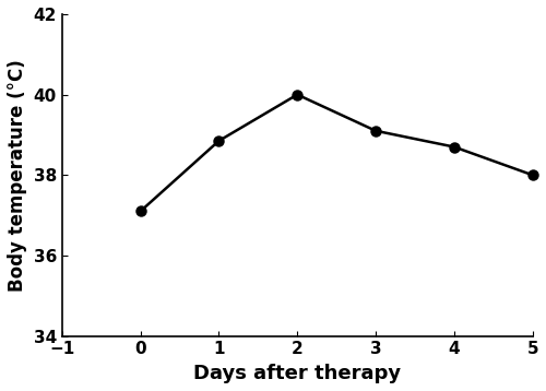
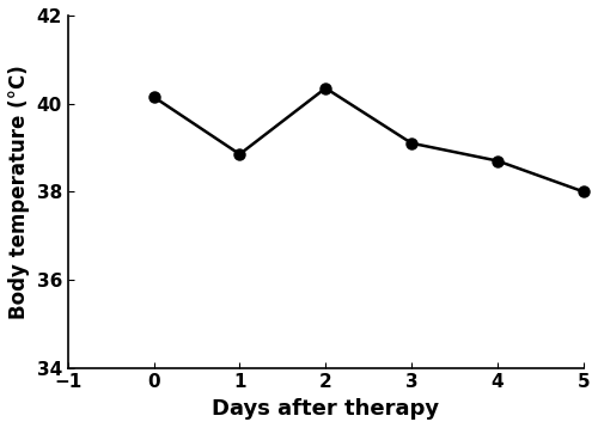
0: 37.10 -> 40.15
2: 40.00 -> 40.35
